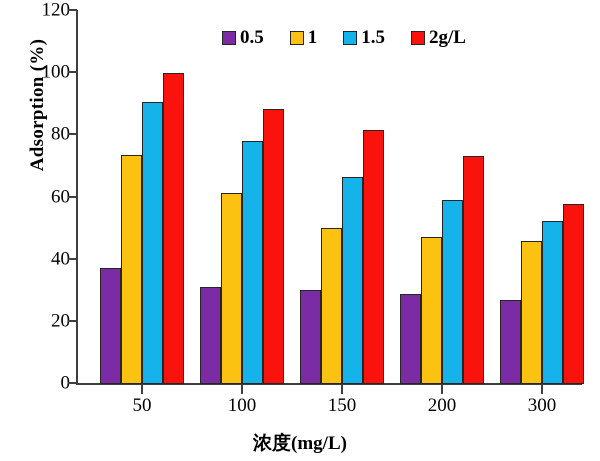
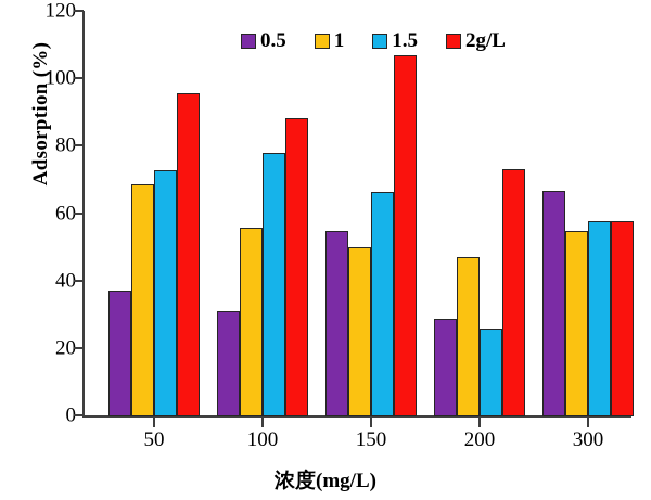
1/50: 74 -> 69
1.5/50: 91 -> 73
2g/L/50: 100 -> 96
1/100: 61 -> 56
0.5/150: 30 -> 55
2g/L/150: 82 -> 107
1.5/200: 59 -> 26
0.5/300: 27 -> 67
1/300: 46 -> 55
1.5/300: 53 -> 58
